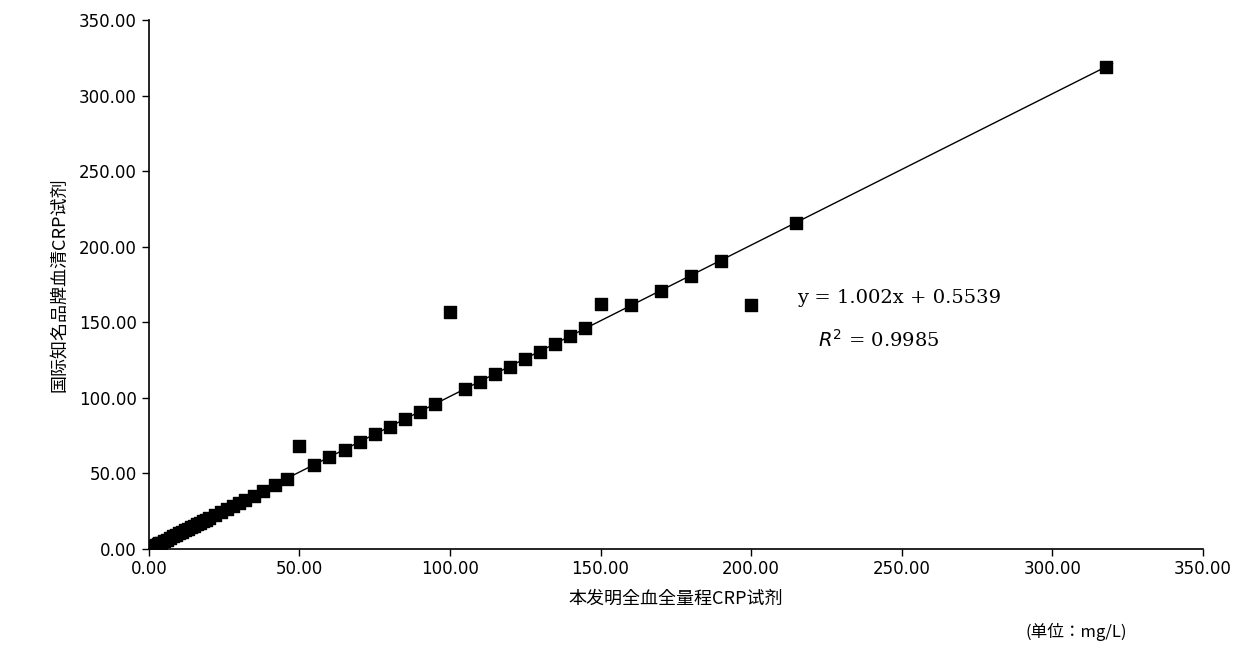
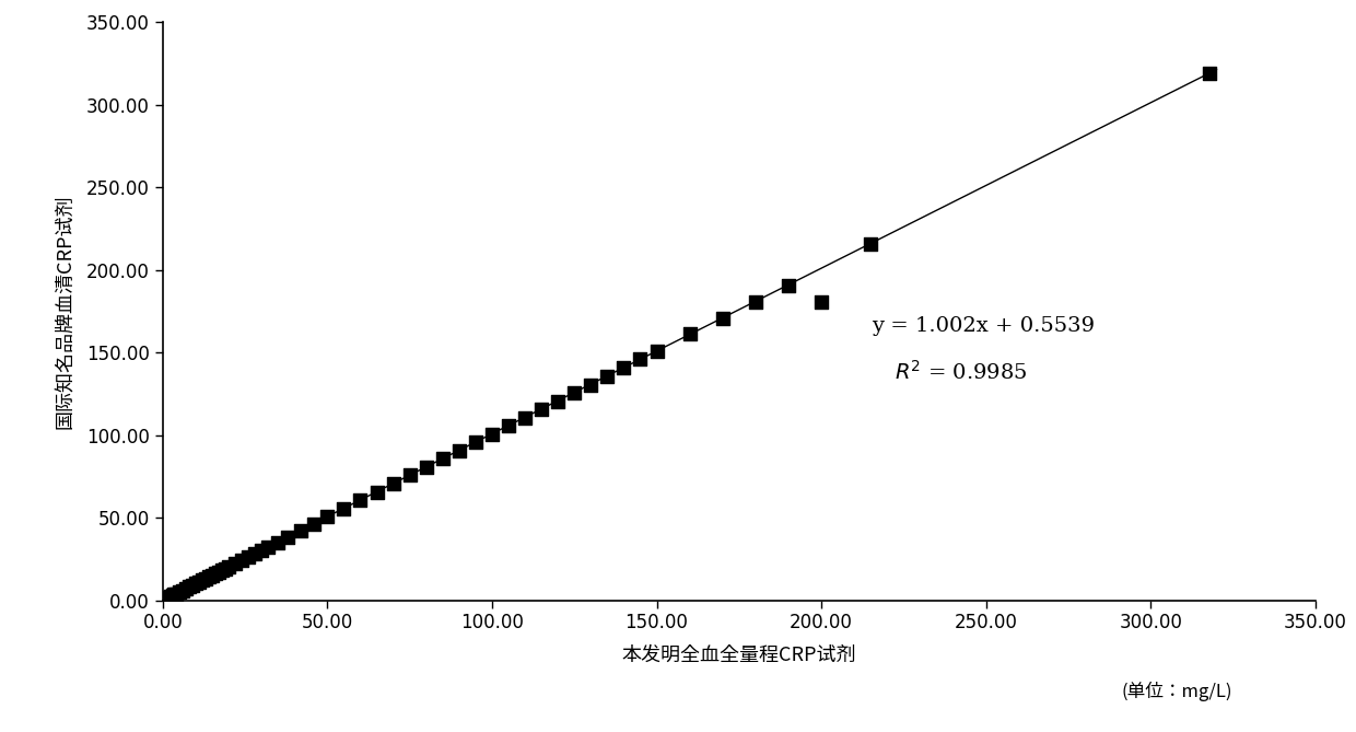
50.00: 68 -> 50
100.00: 157 -> 100
150.00: 162 -> 150
200.00: 161 -> 180
